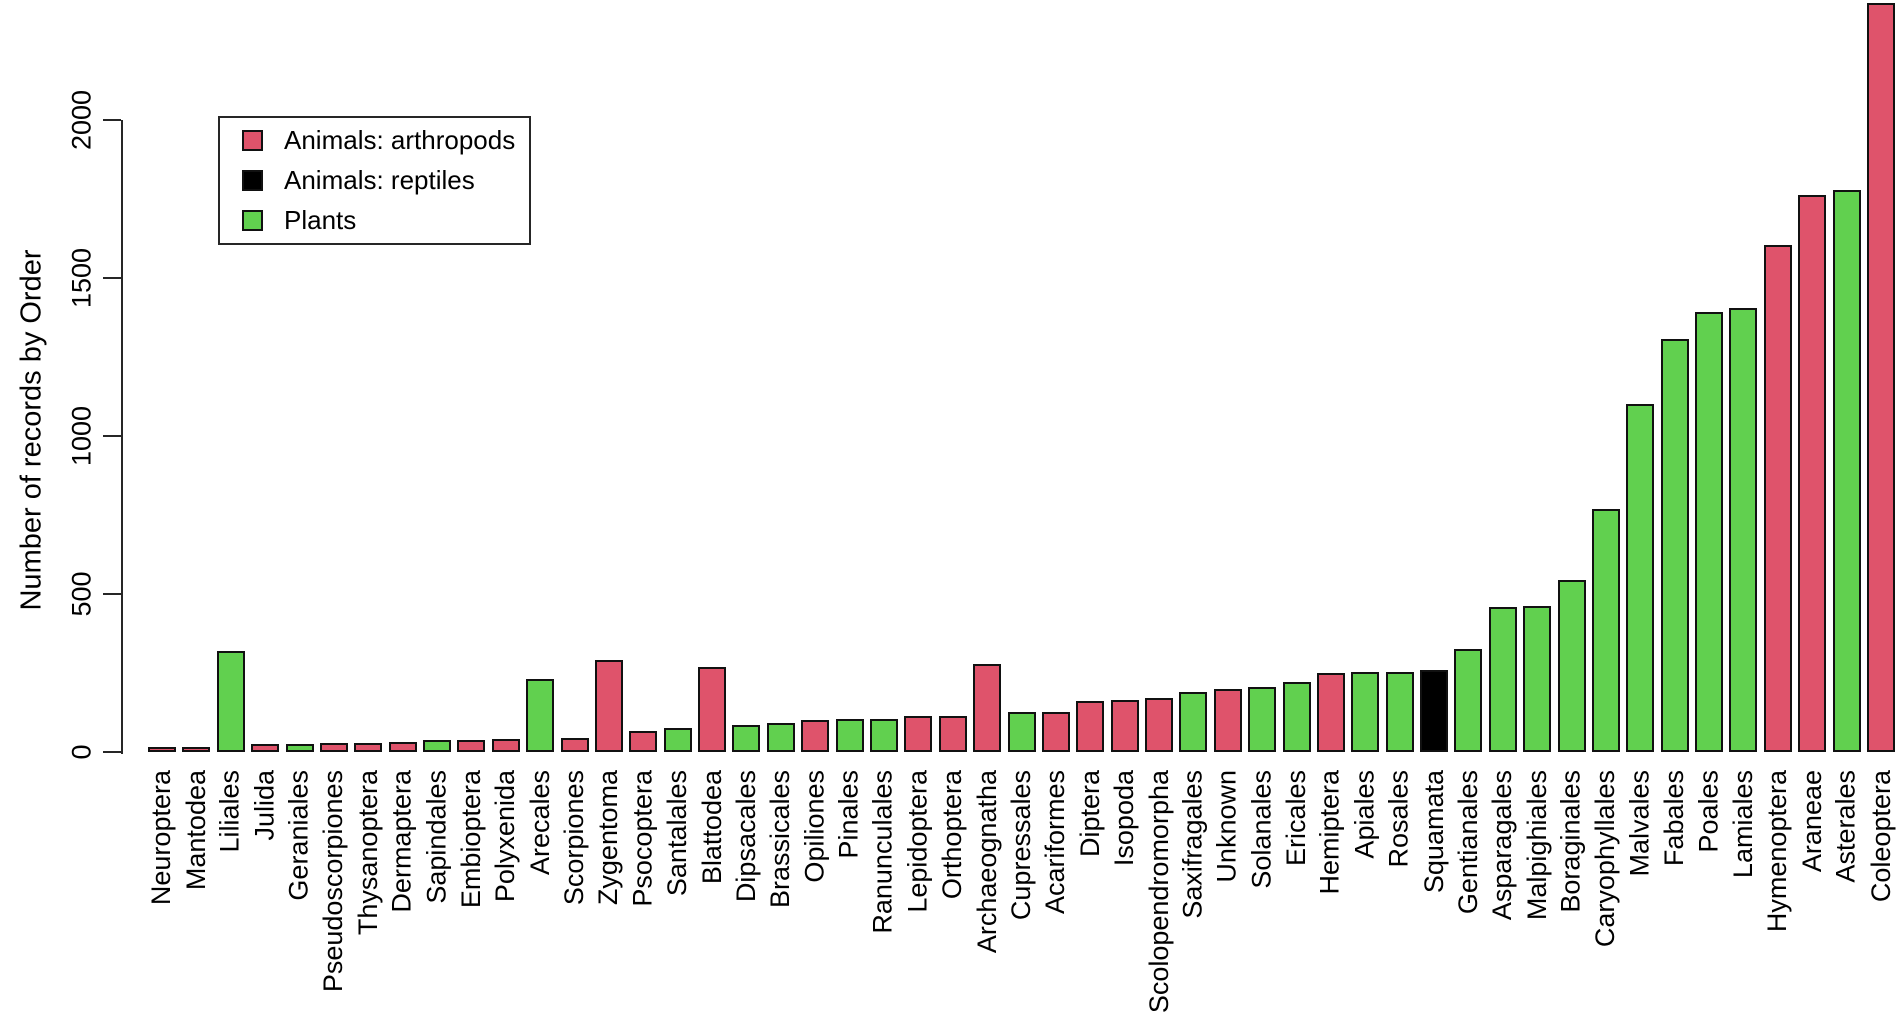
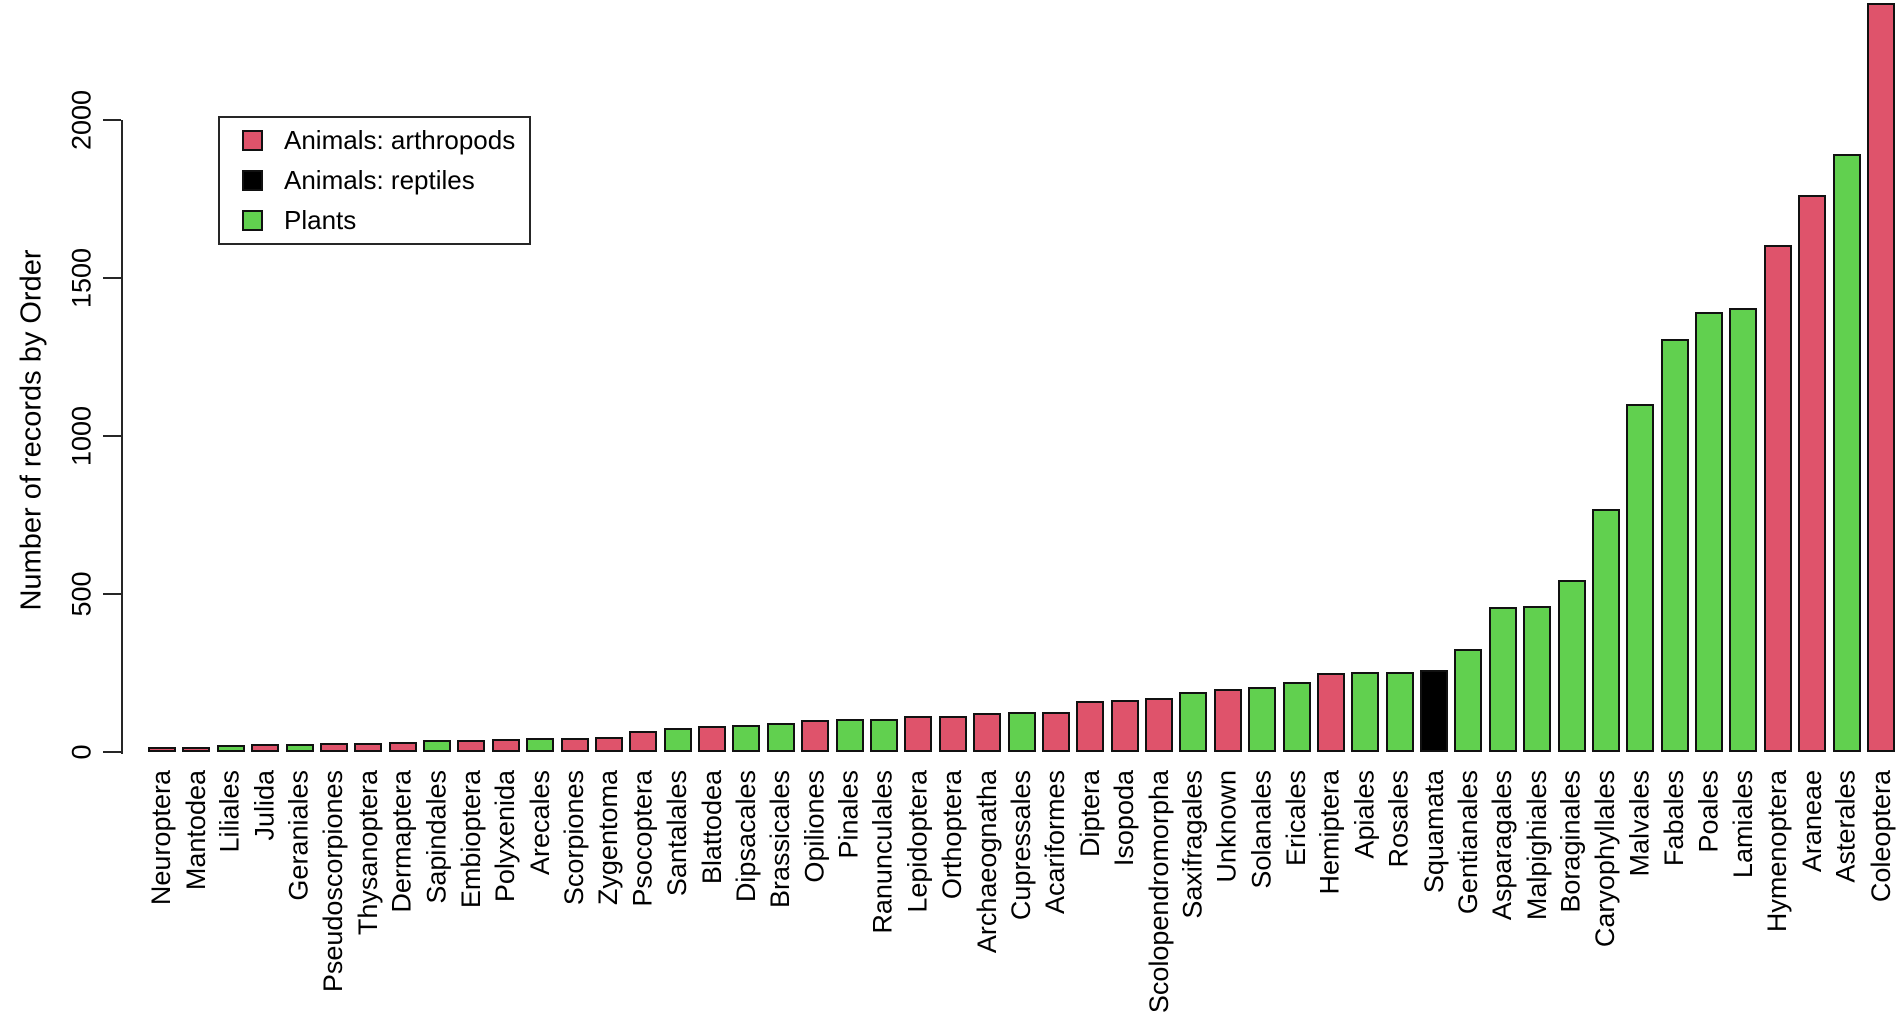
Liliales: 320 -> 20
Arecales: 230 -> 40
Zygentoma: 290 -> 50
Blattodea: 270 -> 80
Archaeognatha: 280 -> 120
Asterales: 1780 -> 1890
